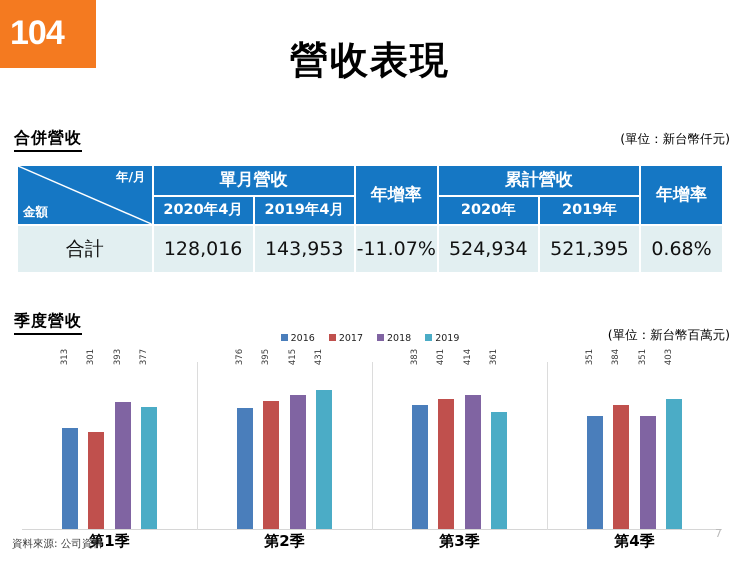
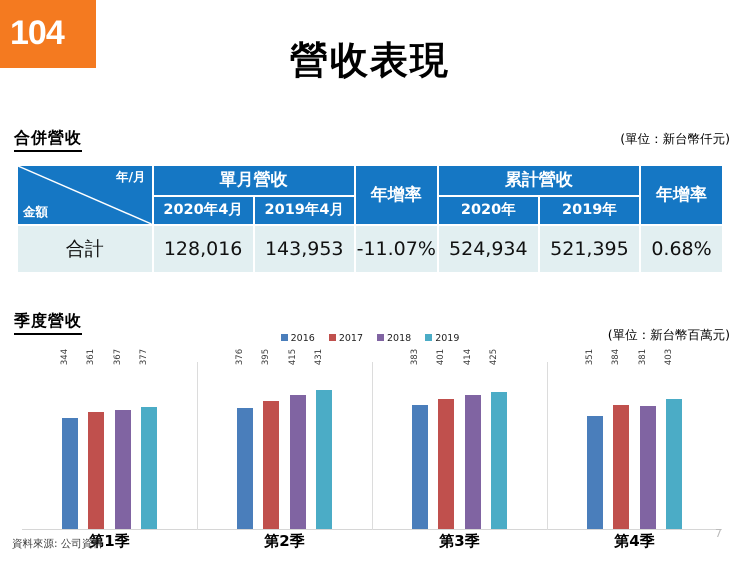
2016/第1季: 313 -> 344
2017/第1季: 301 -> 361
2018/第1季: 393 -> 367
2019/第3季: 361 -> 425
2018/第4季: 351 -> 381
